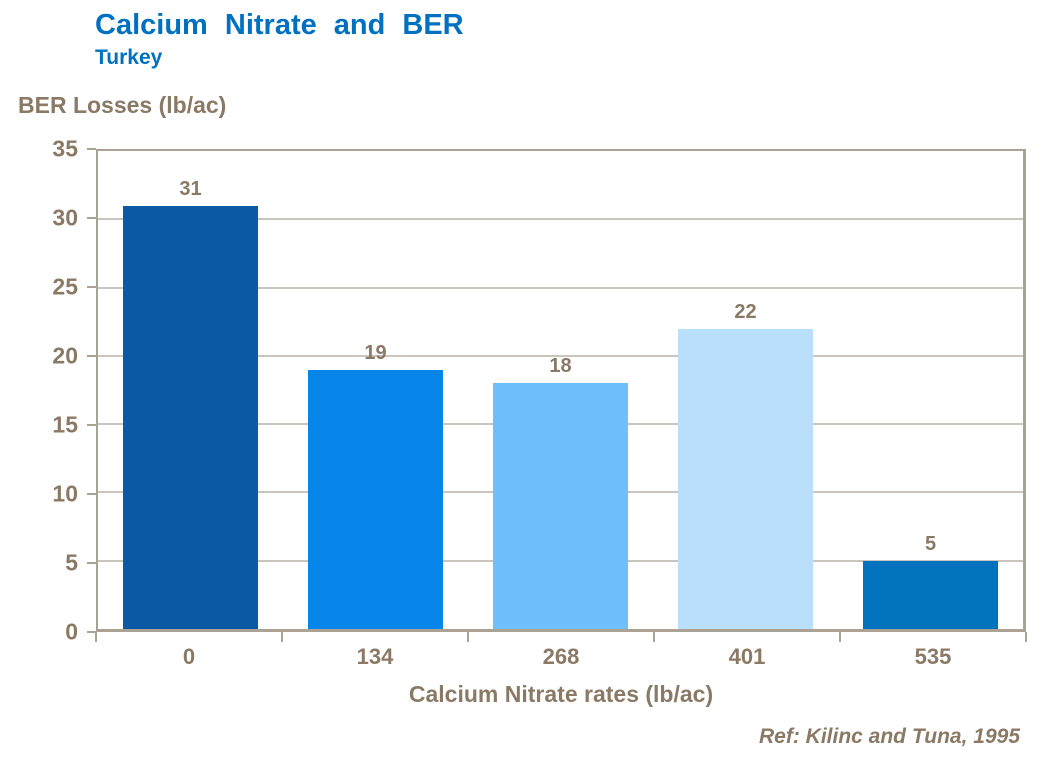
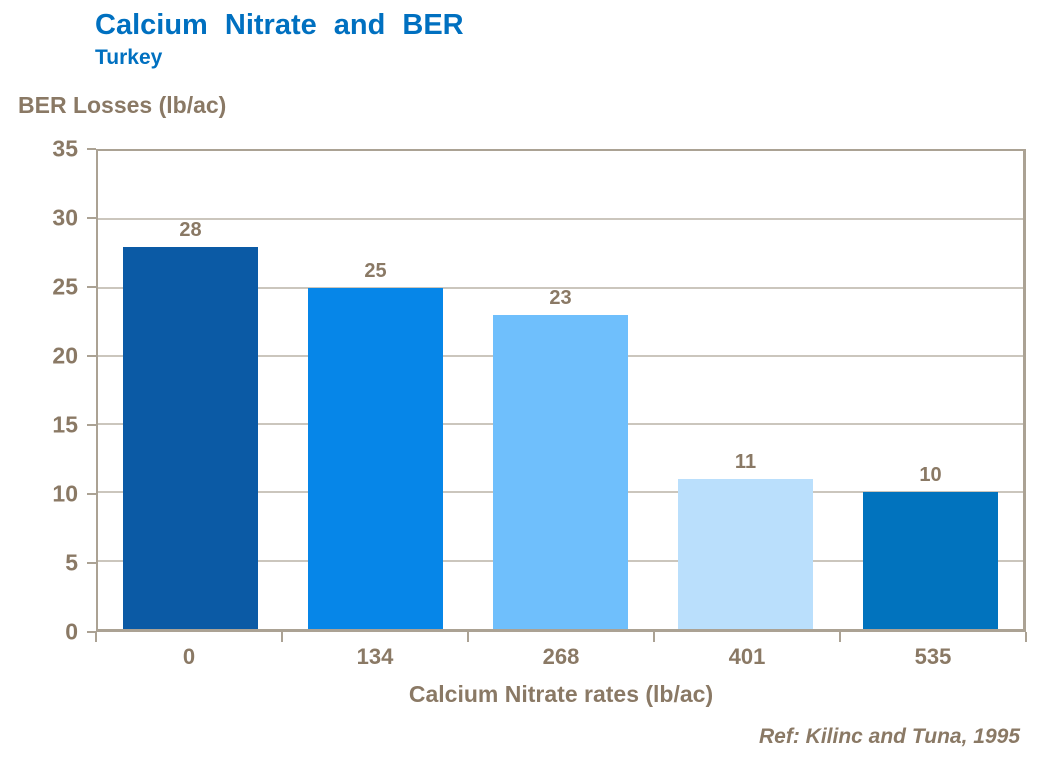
0: 31 -> 28
134: 19 -> 25
268: 18 -> 23
401: 22 -> 11
535: 5 -> 10
